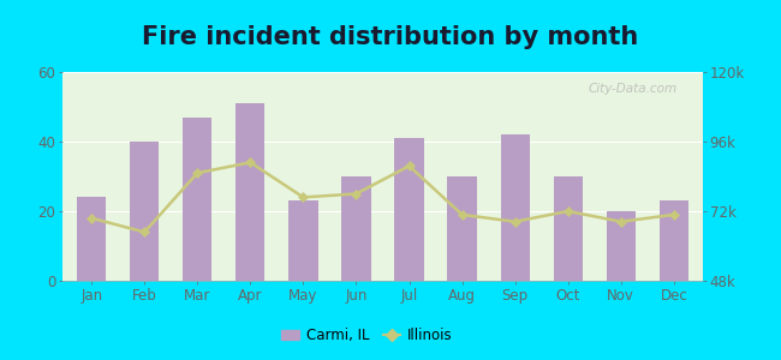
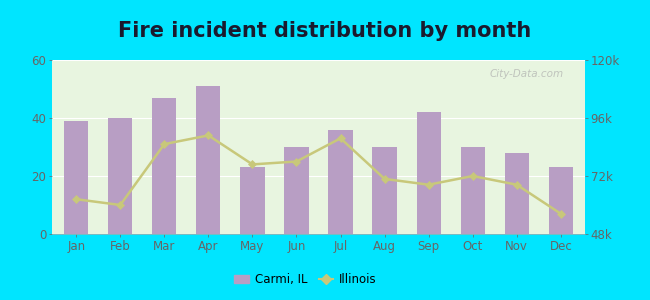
Carmi, IL/Jan: 24 -> 39
Illinois/Jan: 18 -> 12
Illinois/Feb: 14 -> 10
Carmi, IL/Jul: 41 -> 36
Carmi, IL/Nov: 20 -> 28
Illinois/Dec: 19 -> 7
